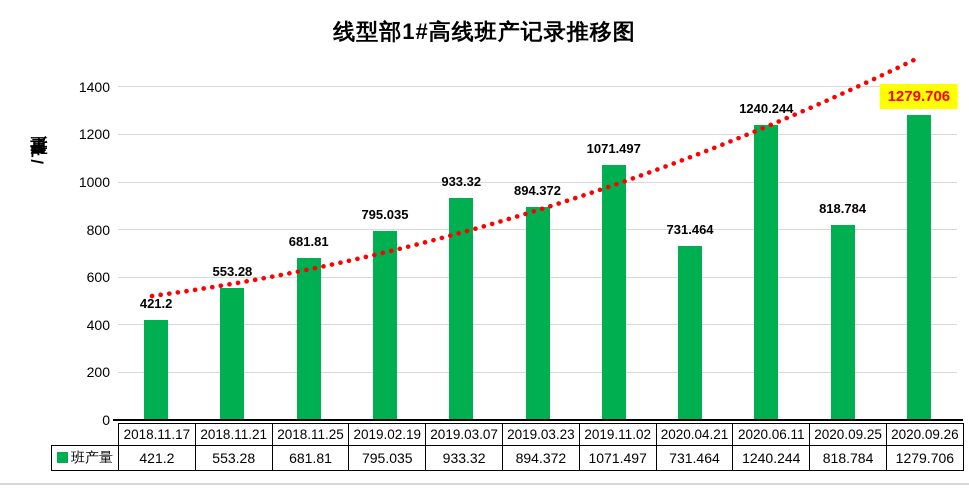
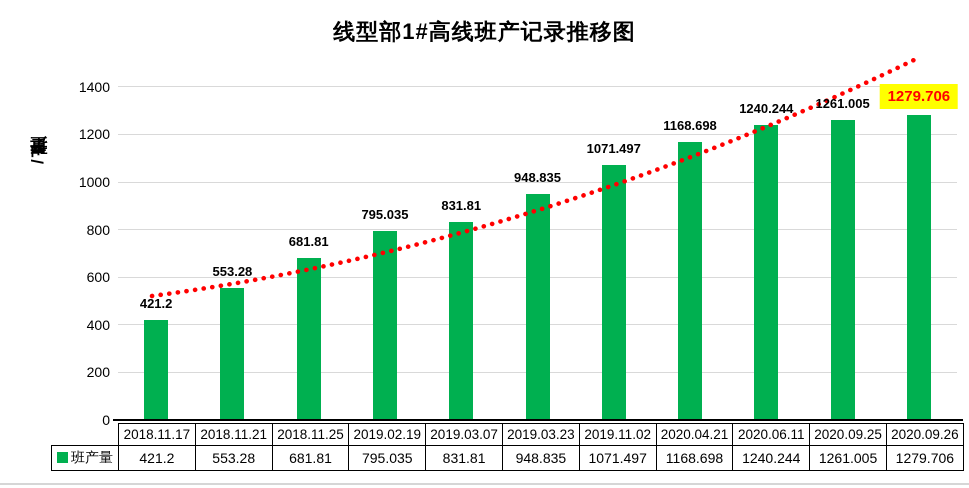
2019.03.07: 933.32 -> 831.81
2019.03.23: 894.372 -> 948.835
2020.04.21: 731.464 -> 1168.698
2020.09.25: 818.784 -> 1261.005
